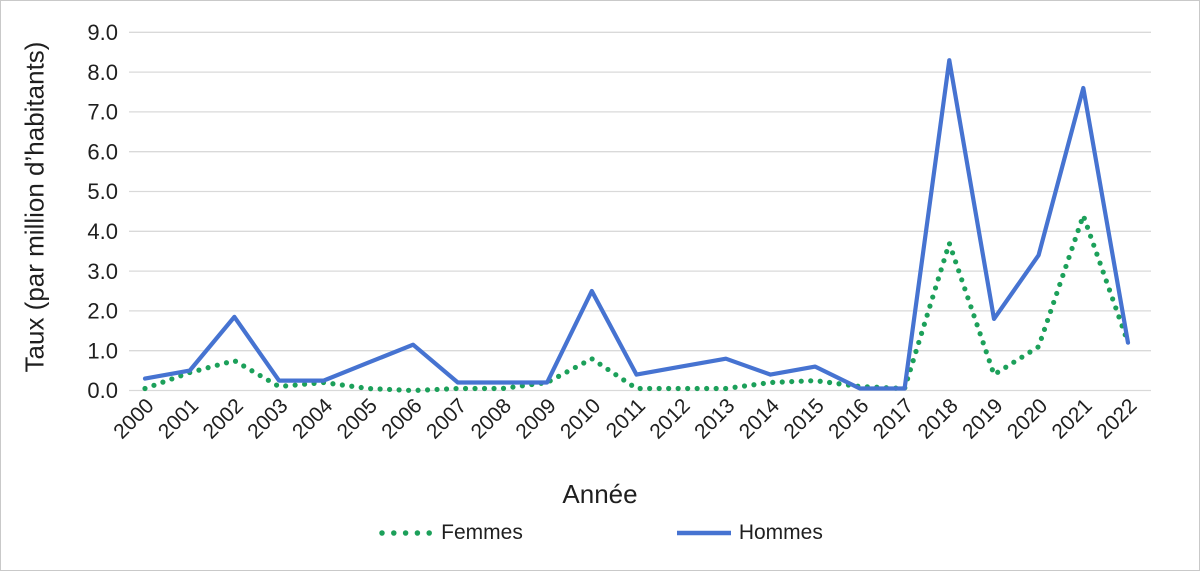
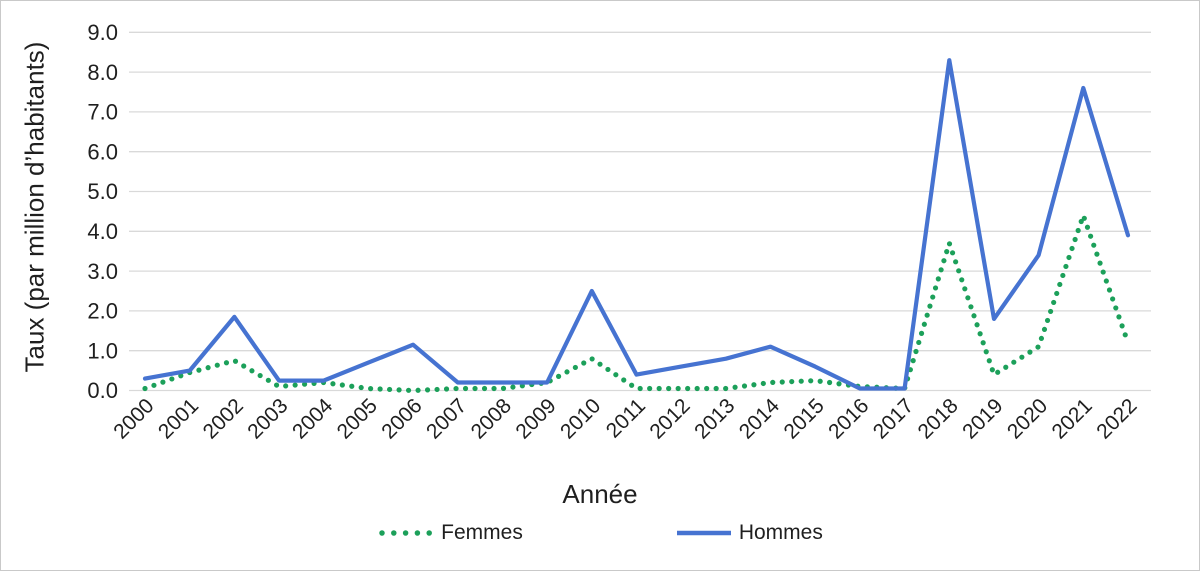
Hommes/2014: 0.4 -> 1.1
Hommes/2022: 1.2 -> 3.9
